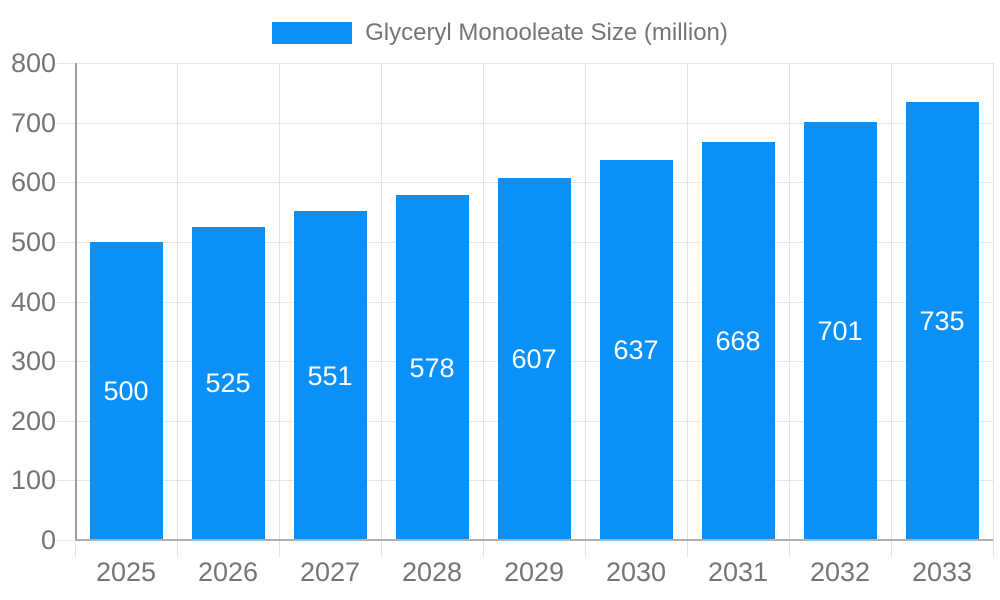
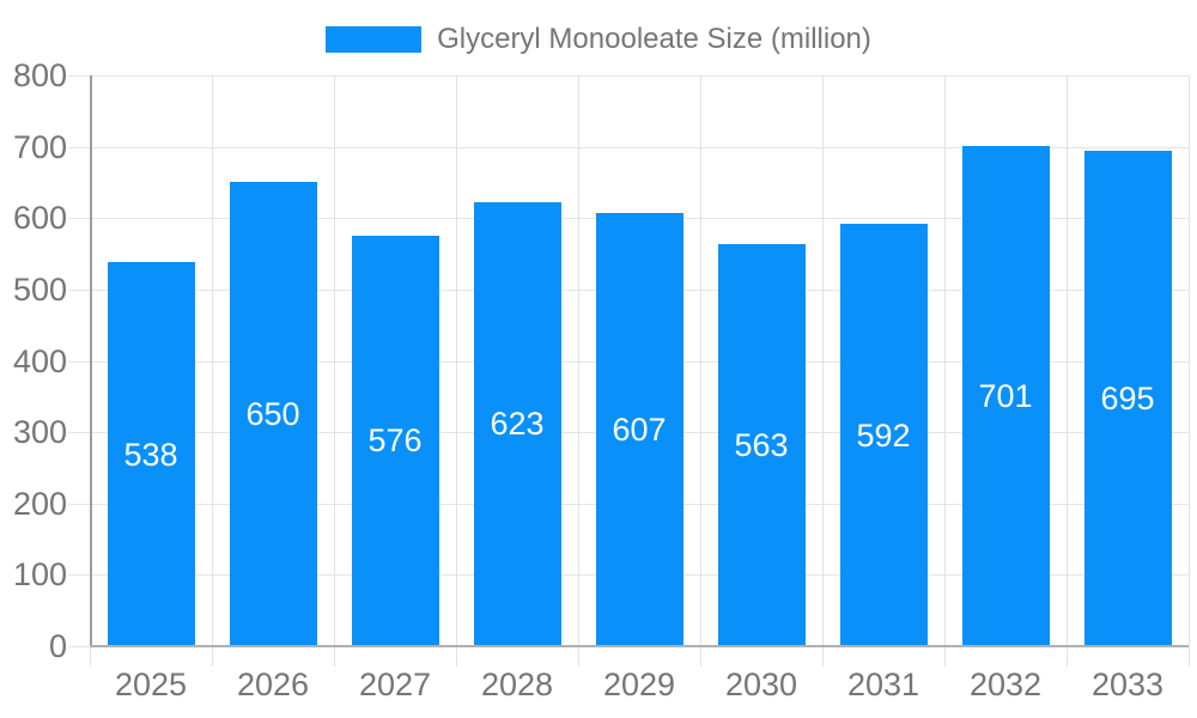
2025: 500 -> 538
2026: 525 -> 650
2027: 551 -> 576
2028: 578 -> 623
2030: 637 -> 563
2031: 668 -> 592
2033: 735 -> 695
